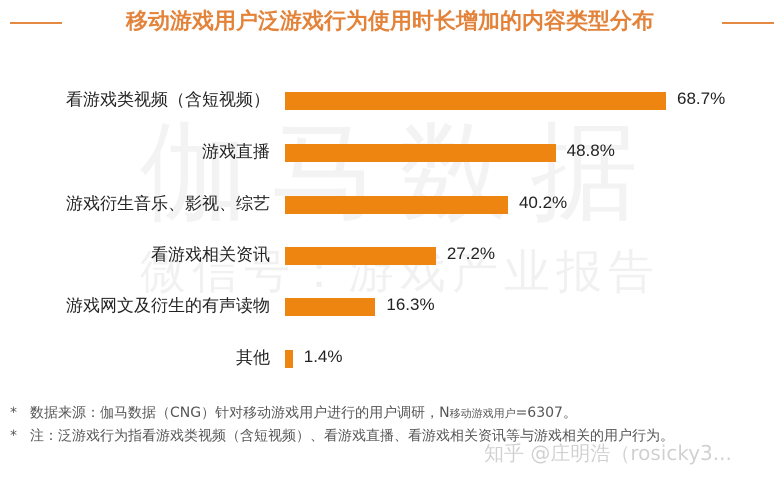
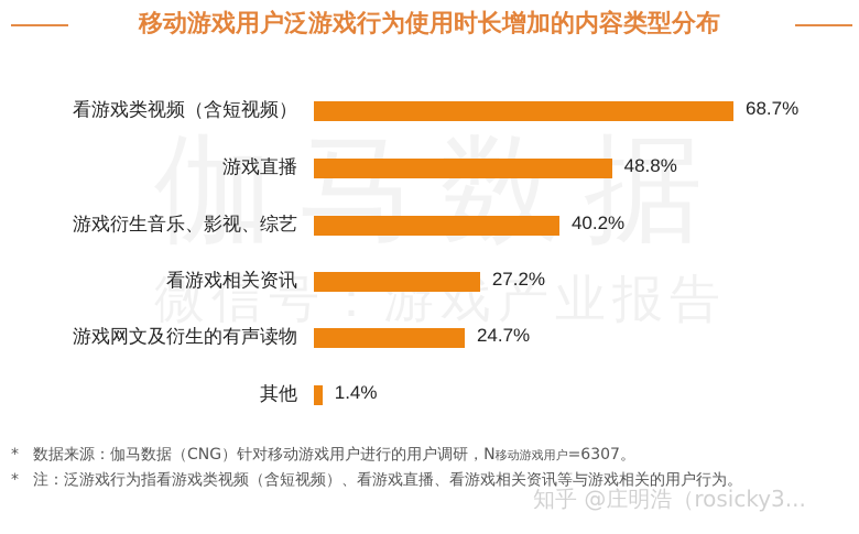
游戏网文及衍生的有声读物: 16.3% -> 24.7%
